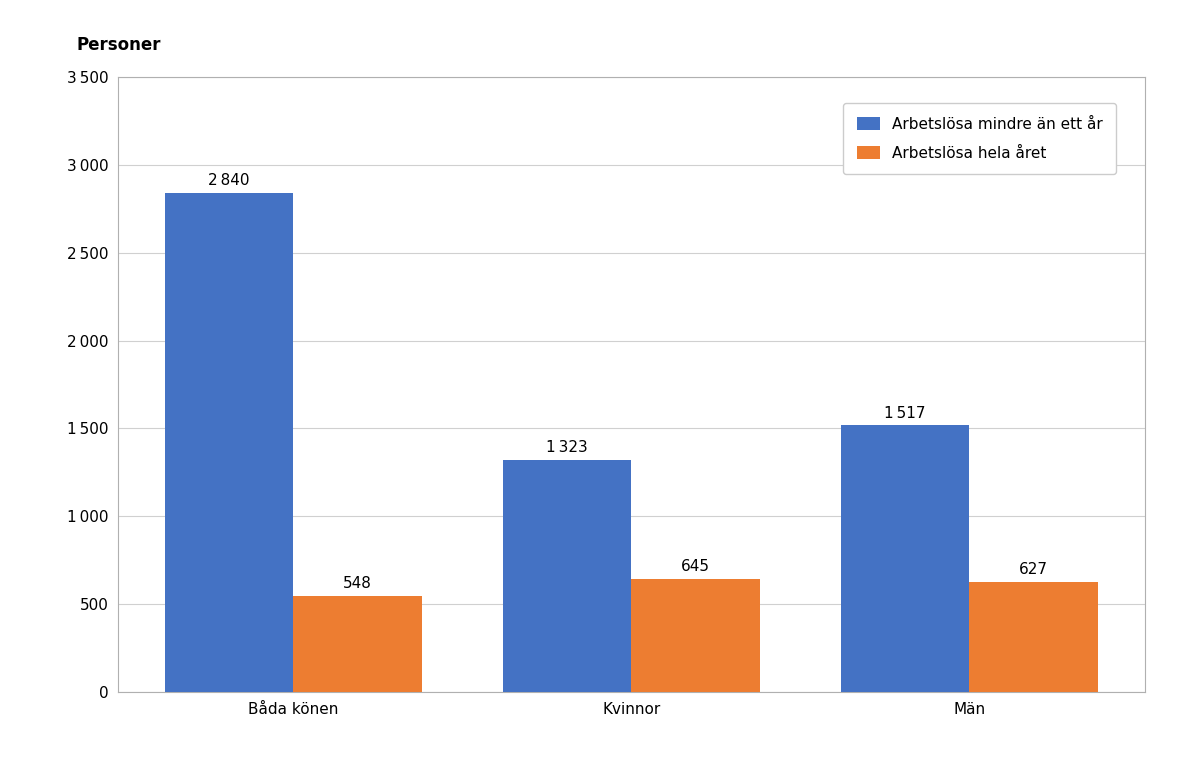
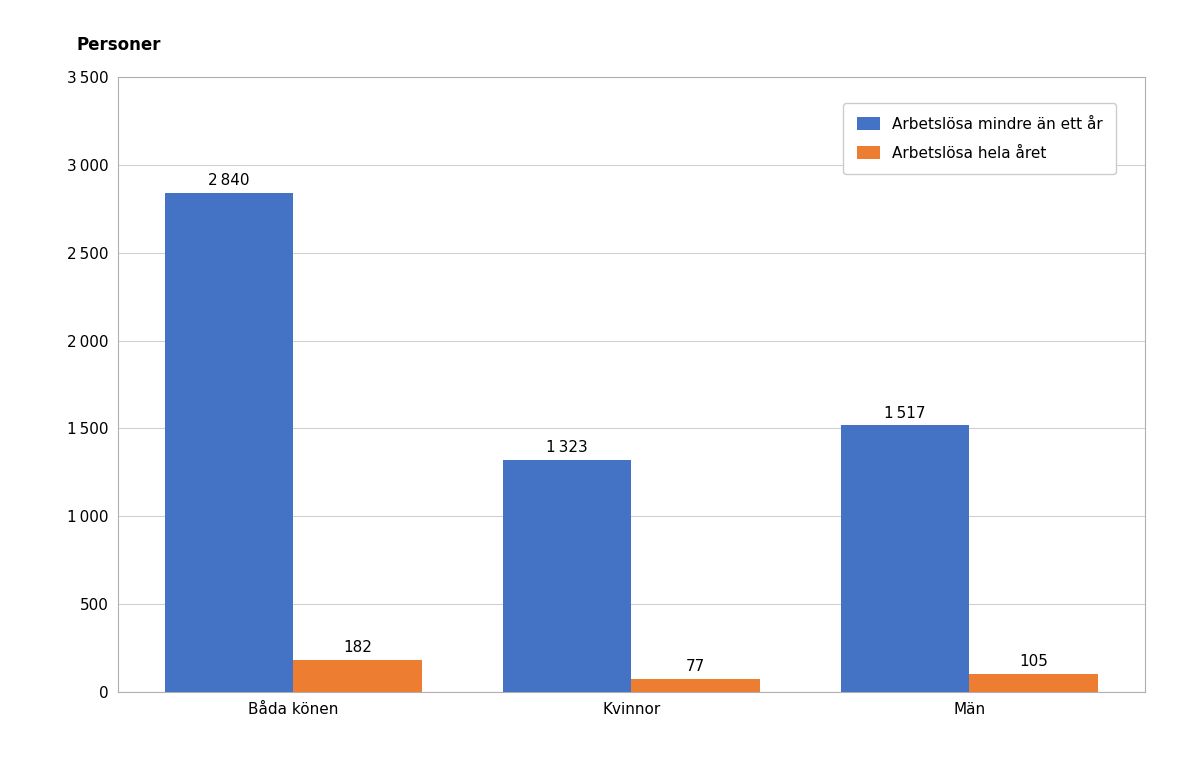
Arbetslösa hela året/Båda könen: 548 -> 182
Arbetslösa hela året/Kvinnor: 645 -> 77
Arbetslösa hela året/Män: 627 -> 105
